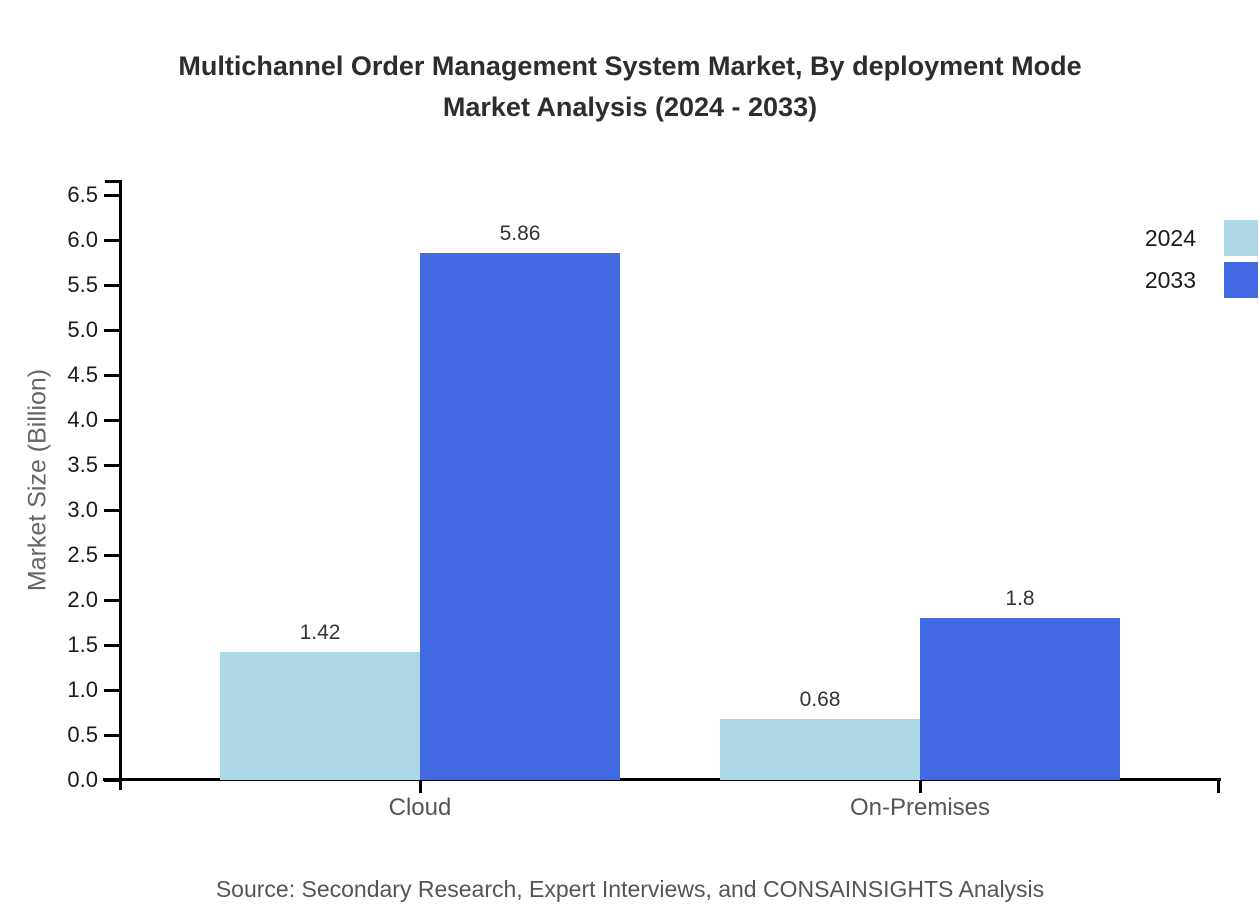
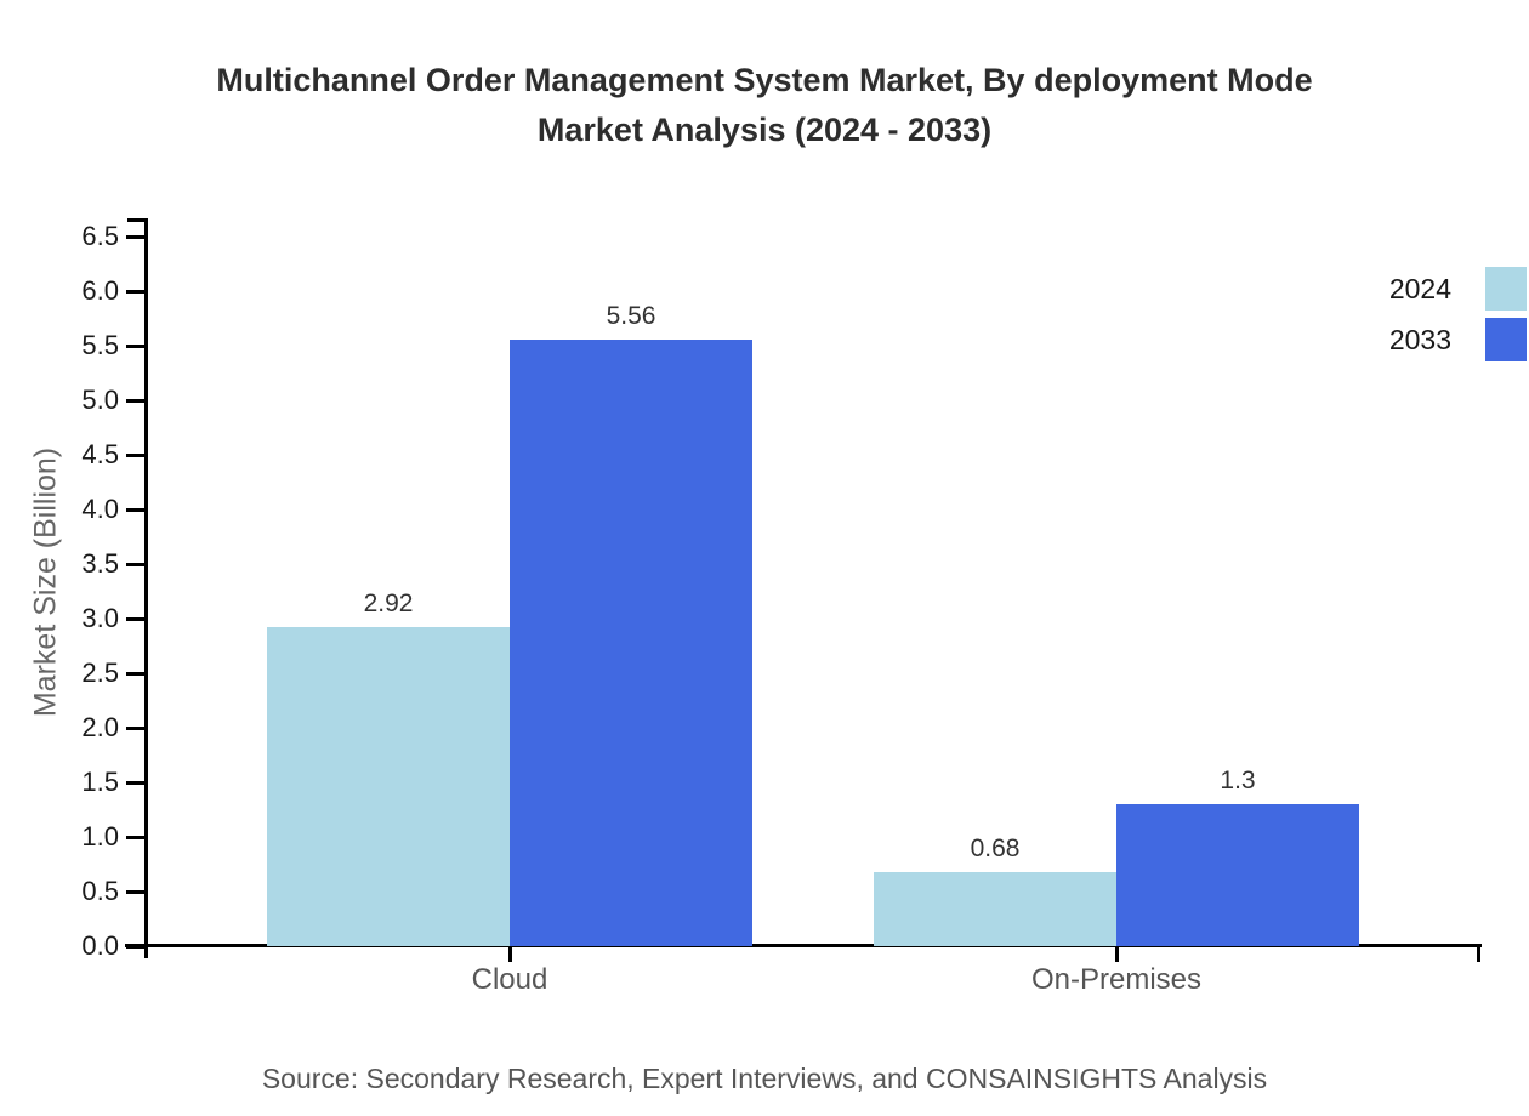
2024/Cloud: 1.42 -> 2.92
2033/Cloud: 5.86 -> 5.56
2033/On-Premises: 1.8 -> 1.3
